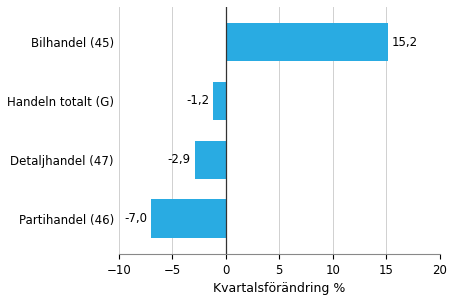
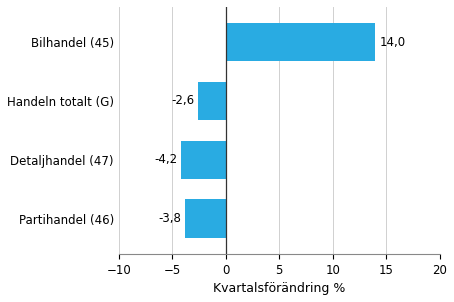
Bilhandel (45): 15,2 -> 14,0
Handeln totalt (G): -1,2 -> -2,6
Detaljhandel (47): -2,9 -> -4,2
Partihandel (46): -7,0 -> -3,8
